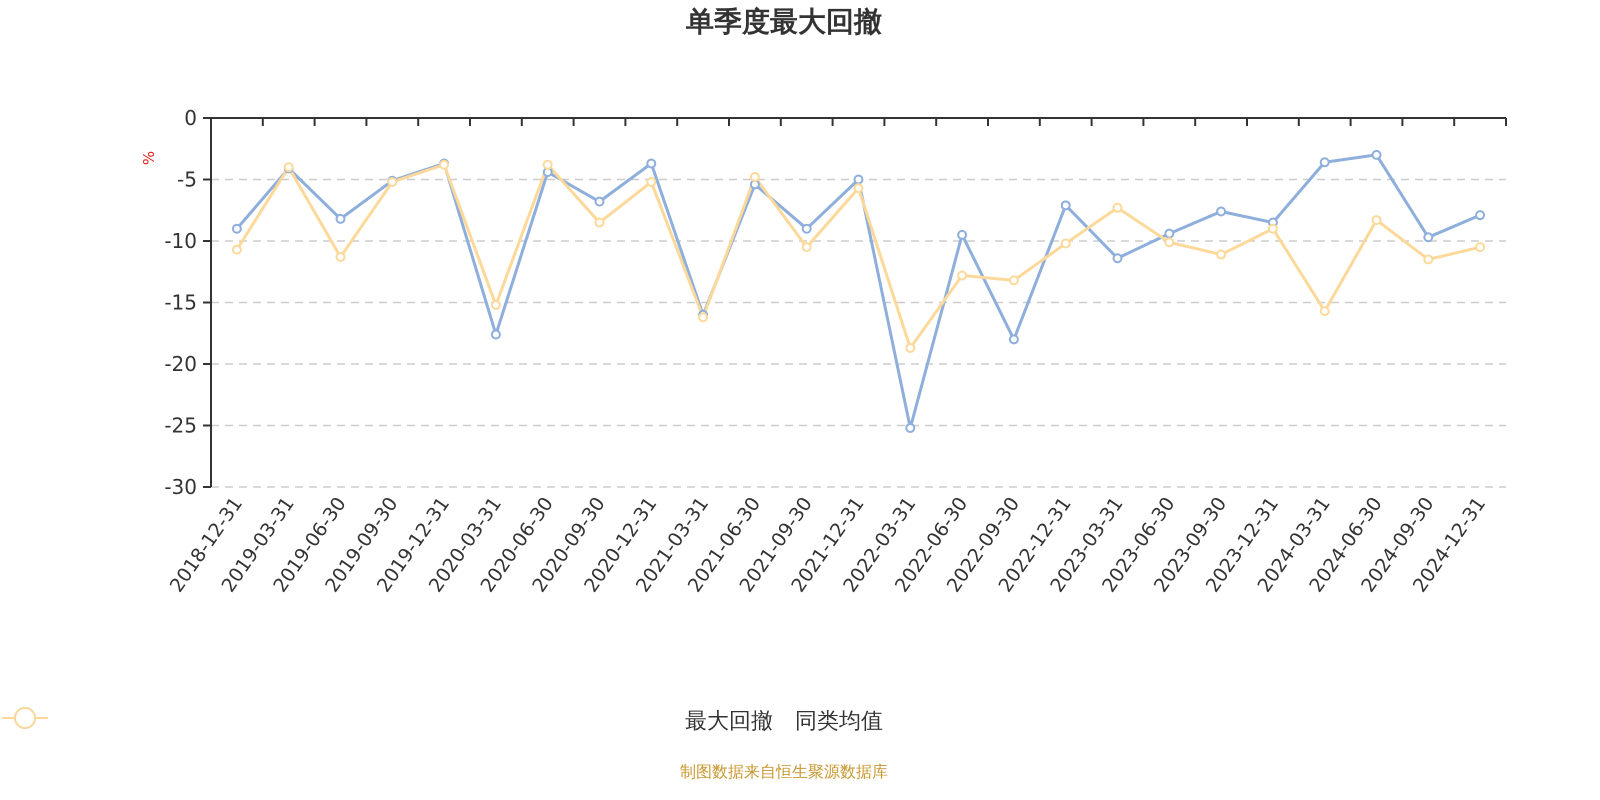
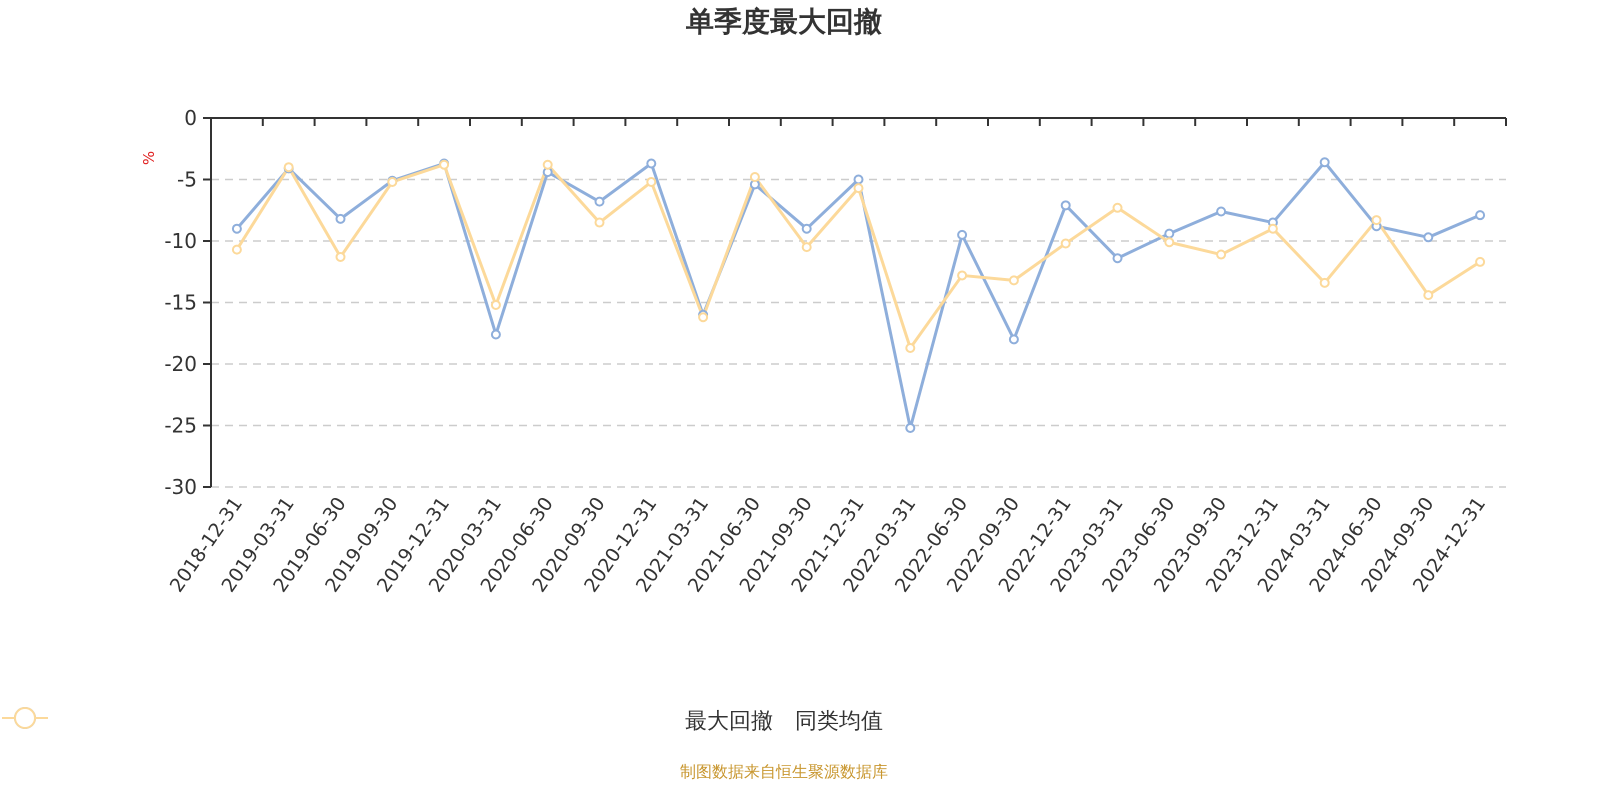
同类均值/2024-03-31: -15.7 -> -13.4
最大回撤/2024-06-30: -3.0 -> -8.8
同类均值/2024-09-30: -11.5 -> -14.4
同类均值/2024-12-31: -10.5 -> -11.7
